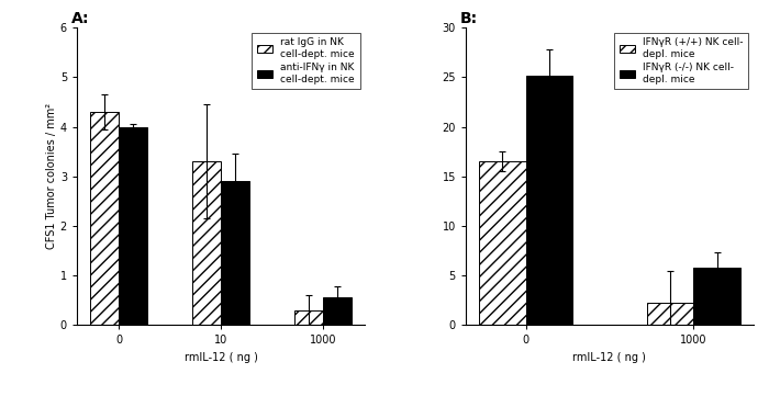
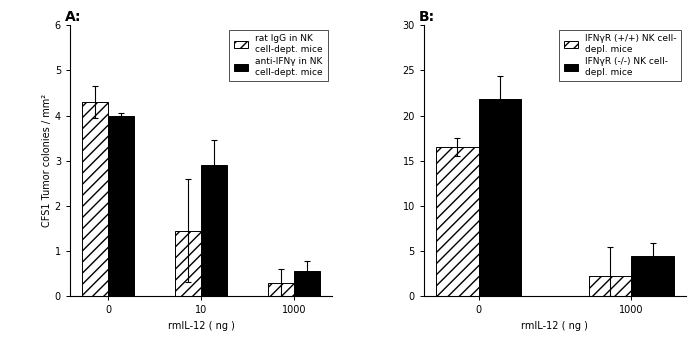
A:/rat IgG in NK cell-dept. mice/10: 3.30 -> 1.45
B:/IFNγR (-/-) NK cell- depl. mice/0: 25.2 -> 21.8
B:/IFNγR (-/-) NK cell- depl. mice/1000: 5.8 -> 4.4
